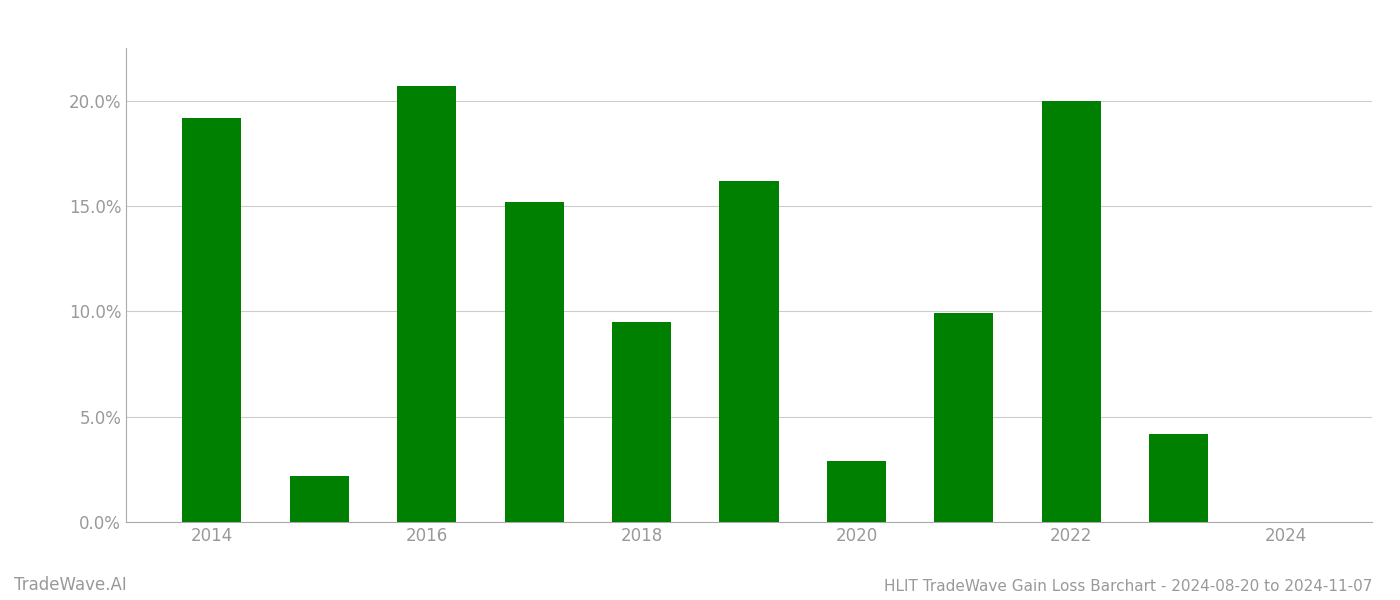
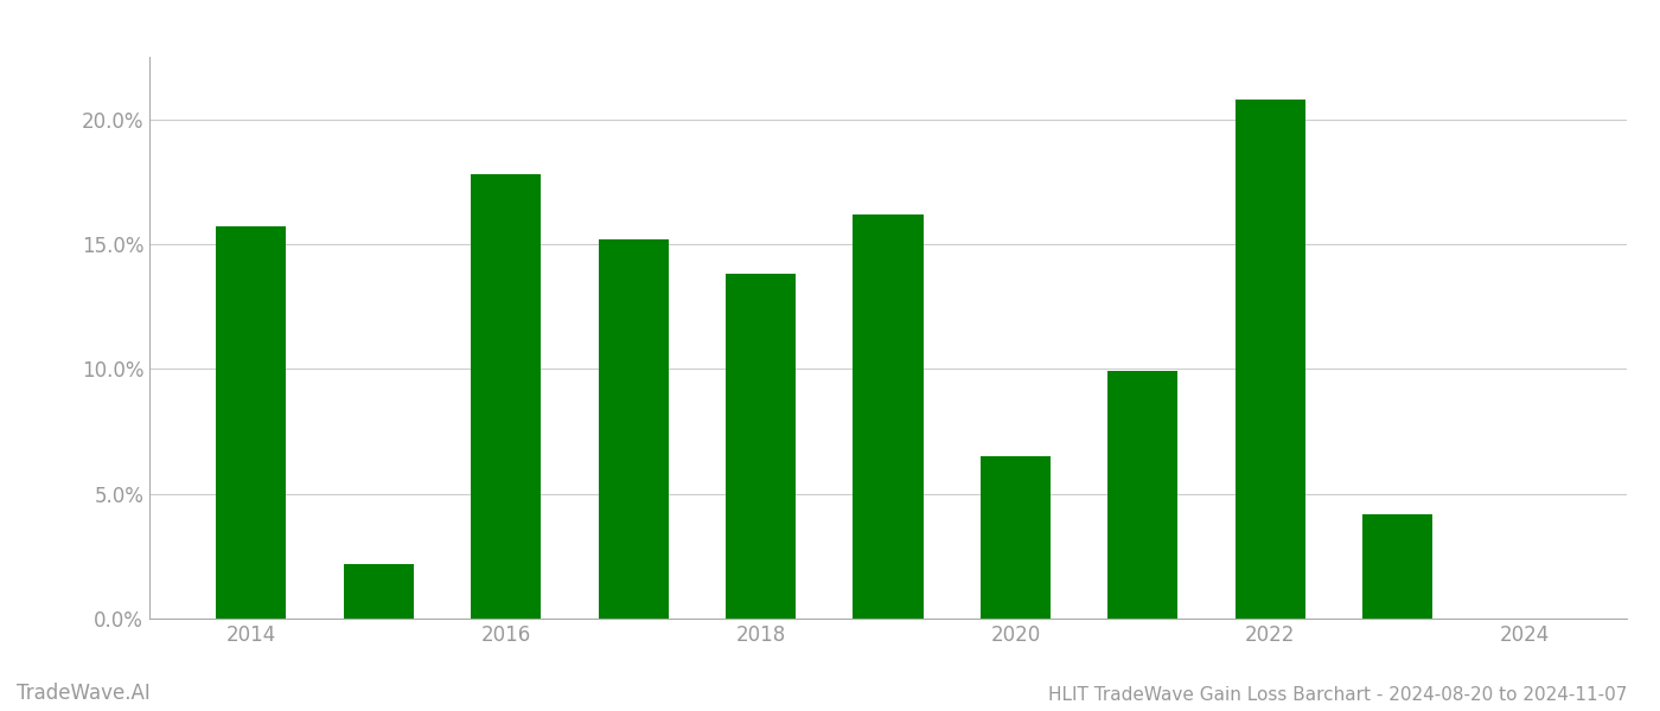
2014: 19.2% -> 15.7%
2016: 20.7% -> 17.8%
2018: 9.5% -> 13.8%
2020: 2.9% -> 6.5%
2022: 20.0% -> 20.8%
